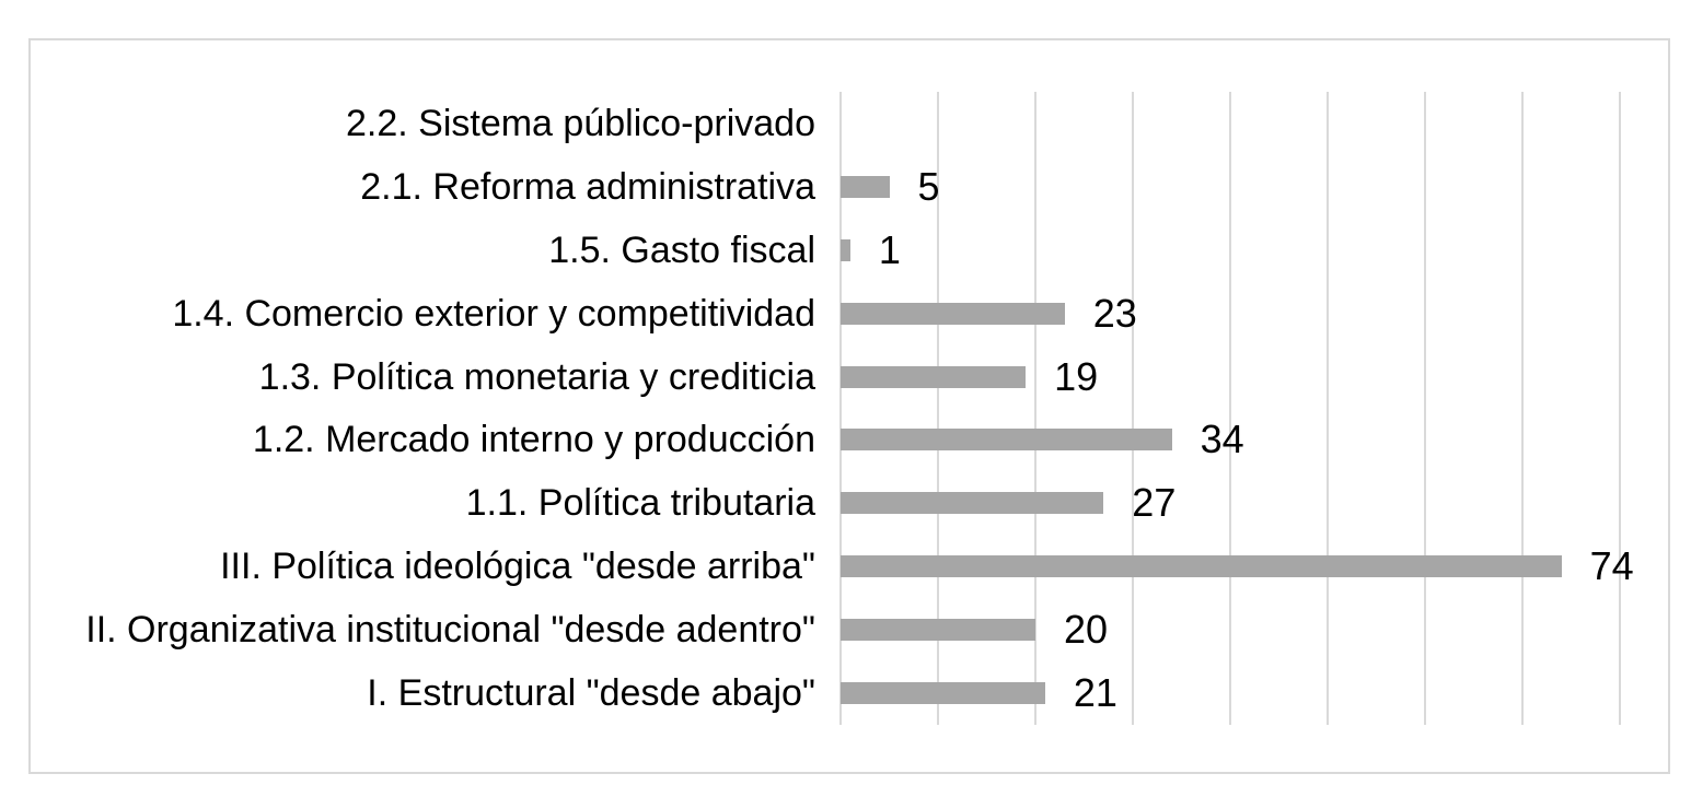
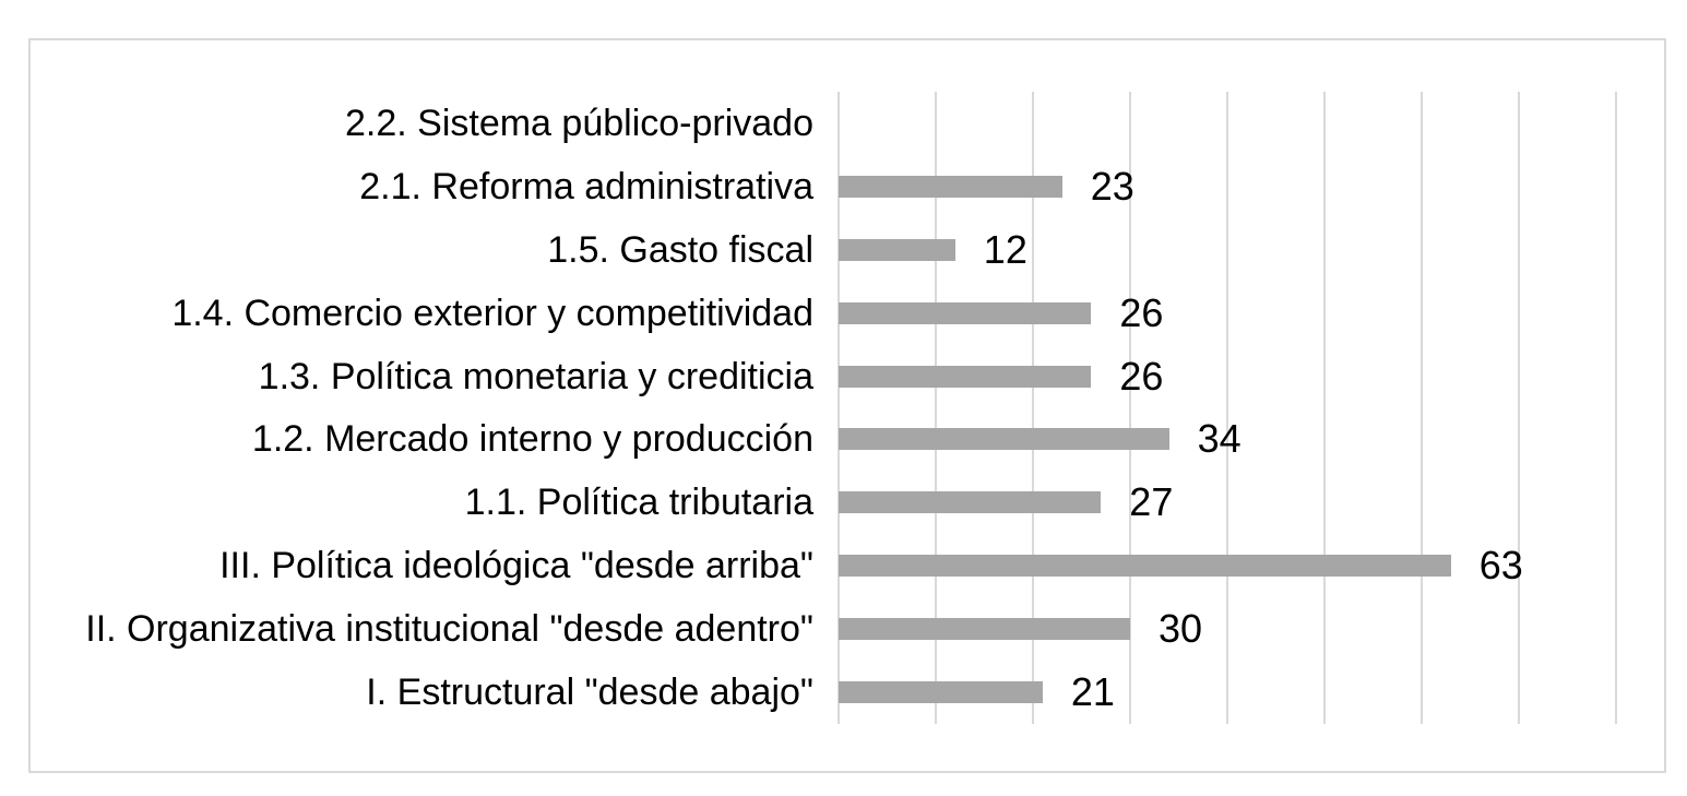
2.1. Reforma administrativa: 5 -> 23
1.5. Gasto fiscal: 1 -> 12
1.4. Comercio exterior y competitividad: 23 -> 26
1.3. Política monetaria y crediticia: 19 -> 26
III. Política ideológica "desde arriba": 74 -> 63
II. Organizativa institucional "desde adentro": 20 -> 30
